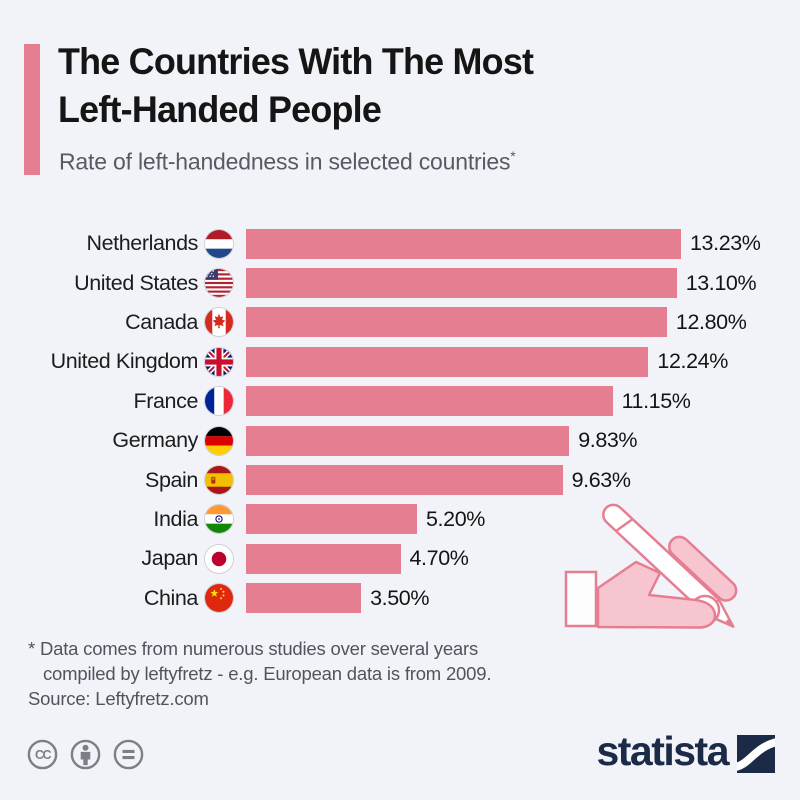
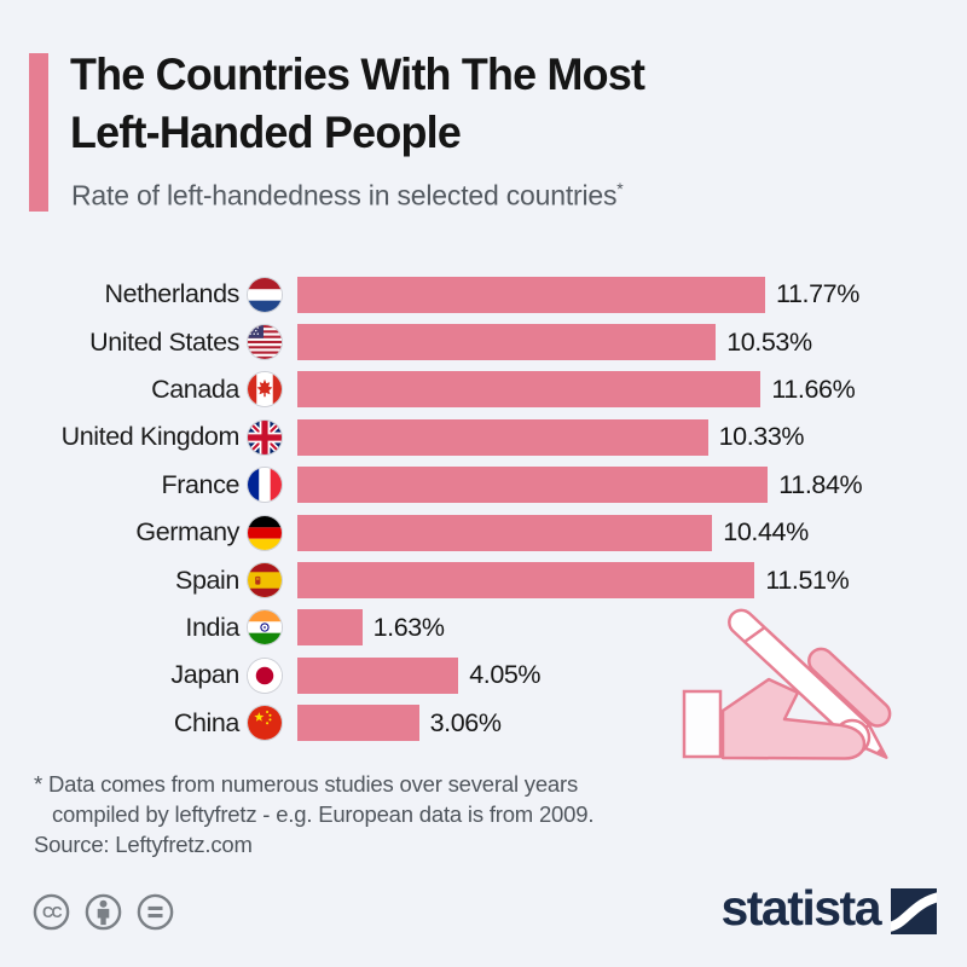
Netherlands: 13.23% -> 11.77%
United States: 13.10% -> 10.53%
Canada: 12.80% -> 11.66%
United Kingdom: 12.24% -> 10.33%
France: 11.15% -> 11.84%
Germany: 9.83% -> 10.44%
Spain: 9.63% -> 11.51%
India: 5.20% -> 1.63%
Japan: 4.70% -> 4.05%
China: 3.50% -> 3.06%
